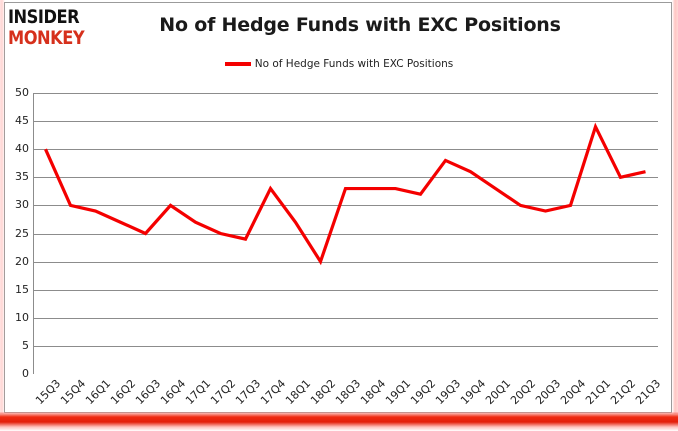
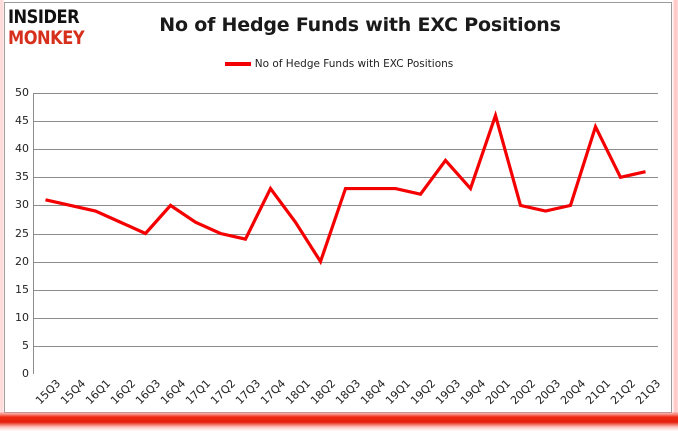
15Q3: 40 -> 31
19Q4: 36 -> 33
20Q1: 33 -> 46
